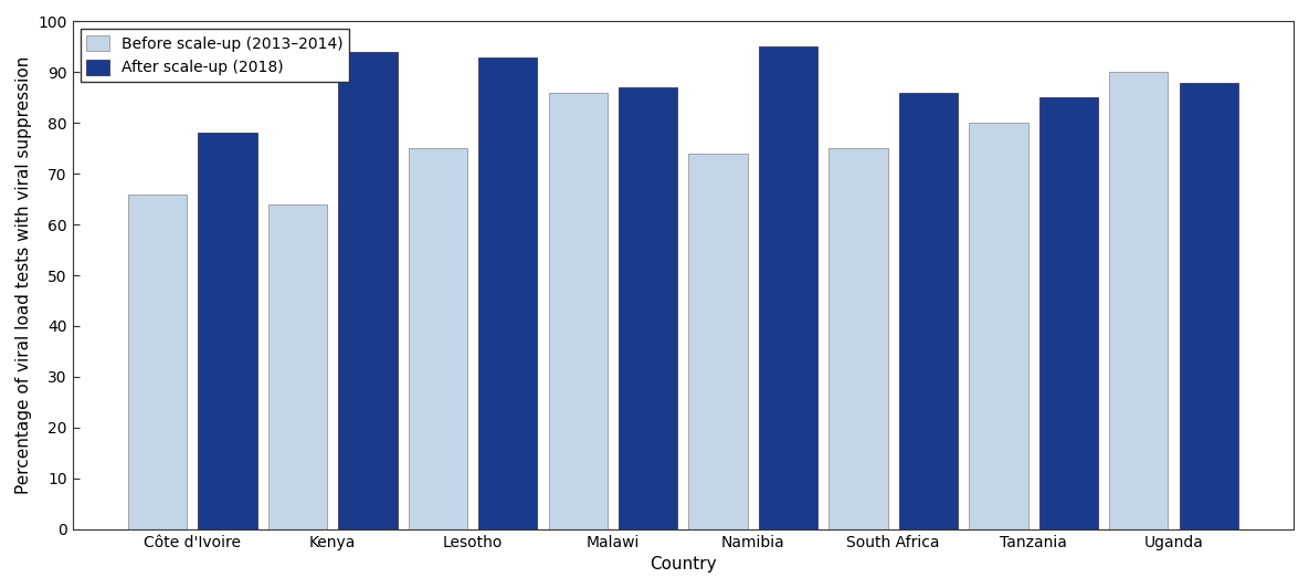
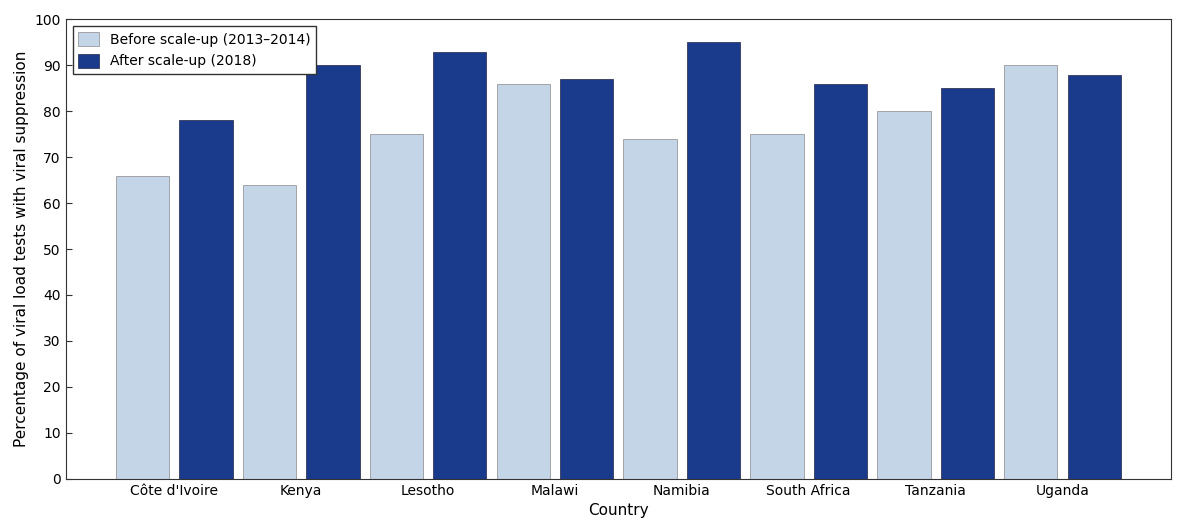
After scale-up (2018)/Kenya: 94 -> 90
